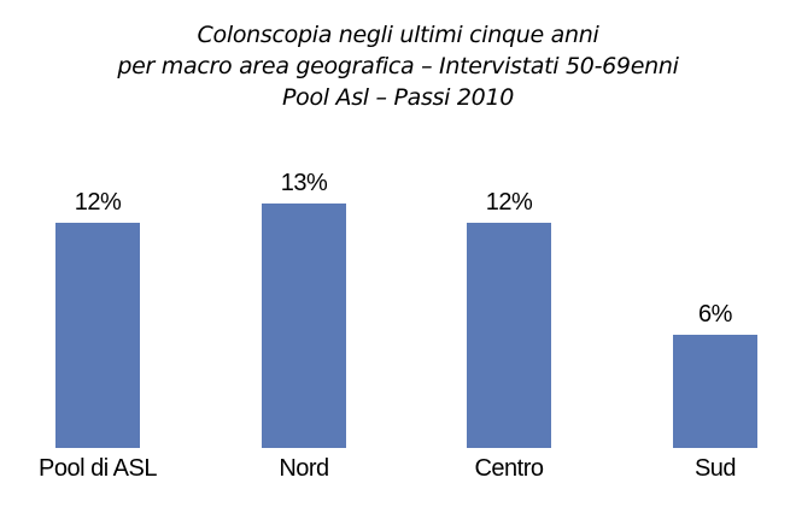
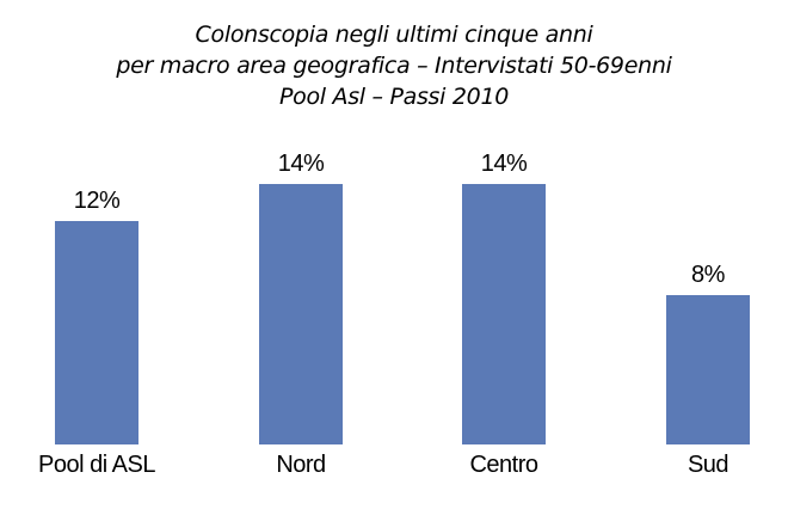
Nord: 13% -> 14%
Centro: 12% -> 14%
Sud: 6% -> 8%
